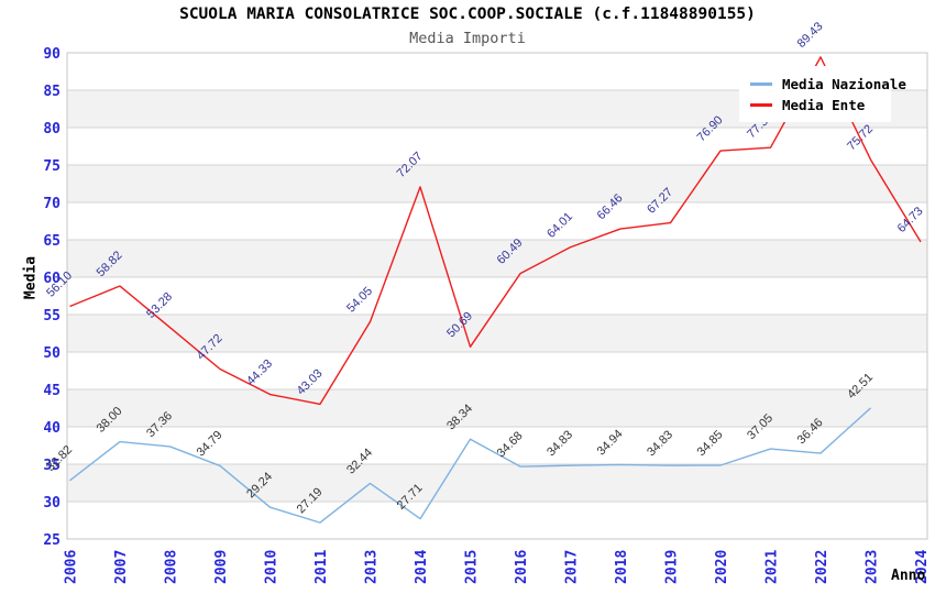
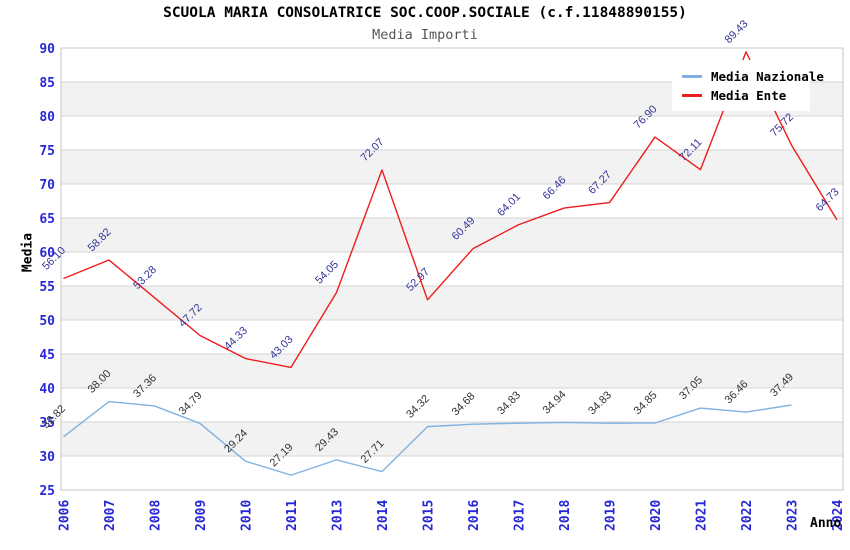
Media Nazionale/2013: 32.44 -> 29.43
Media Nazionale/2015: 38.34 -> 34.32
Media Ente/2015: 50.69 -> 52.97
Media Ente/2021: 77.33 -> 72.11
Media Nazionale/2023: 42.51 -> 37.49
